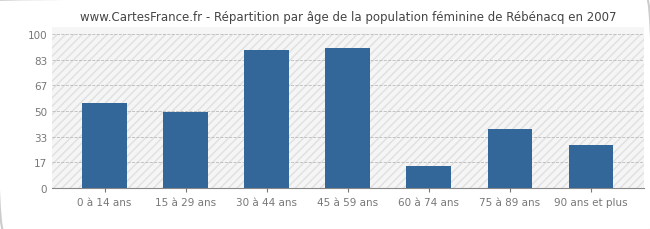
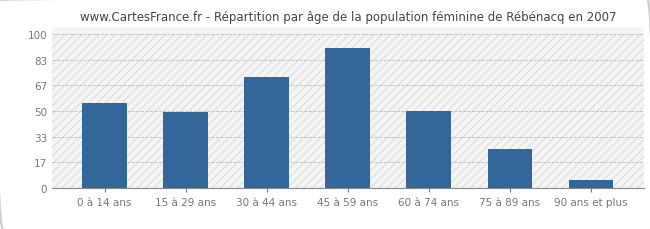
30 à 44 ans: 90 -> 72
60 à 74 ans: 14 -> 50
75 à 89 ans: 38 -> 25
90 ans et plus: 28 -> 5
